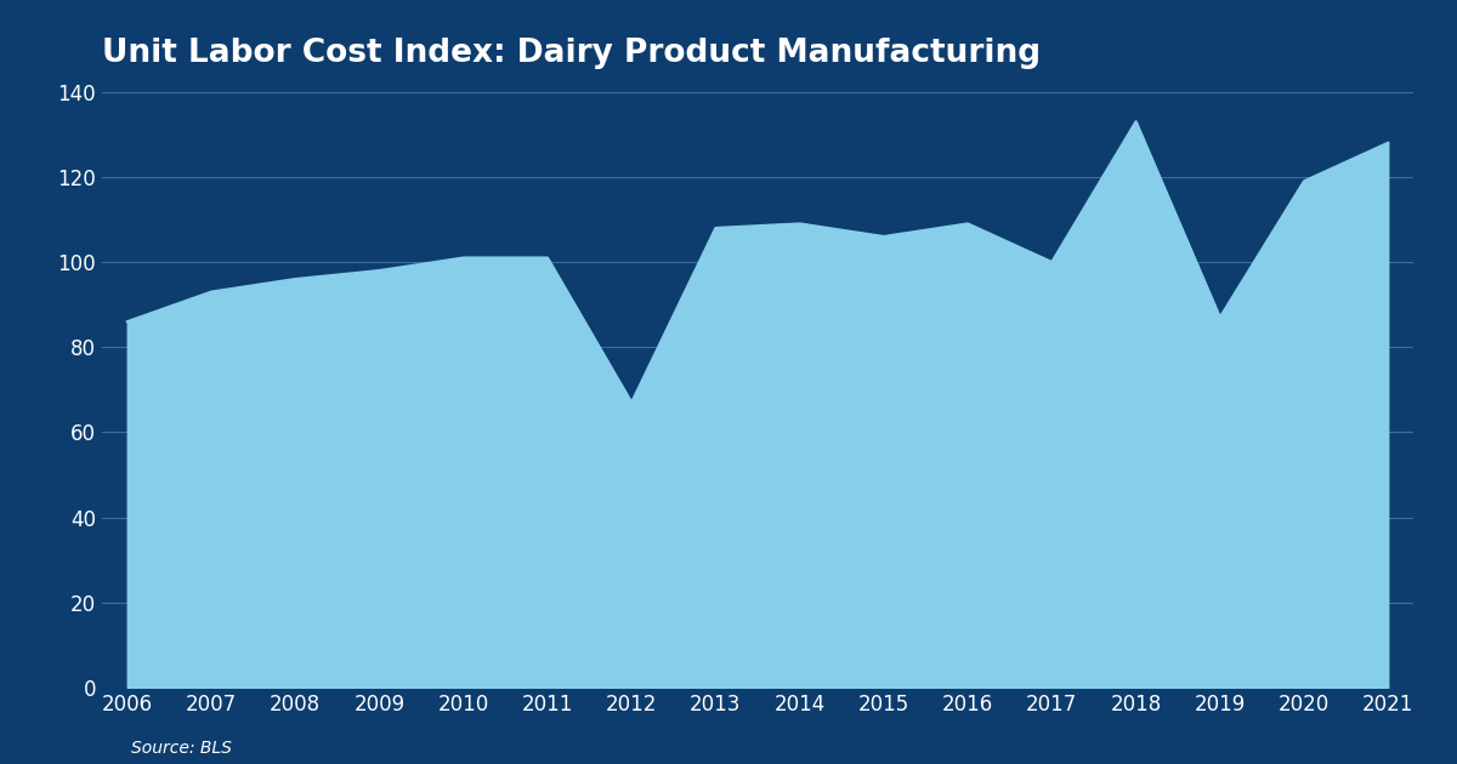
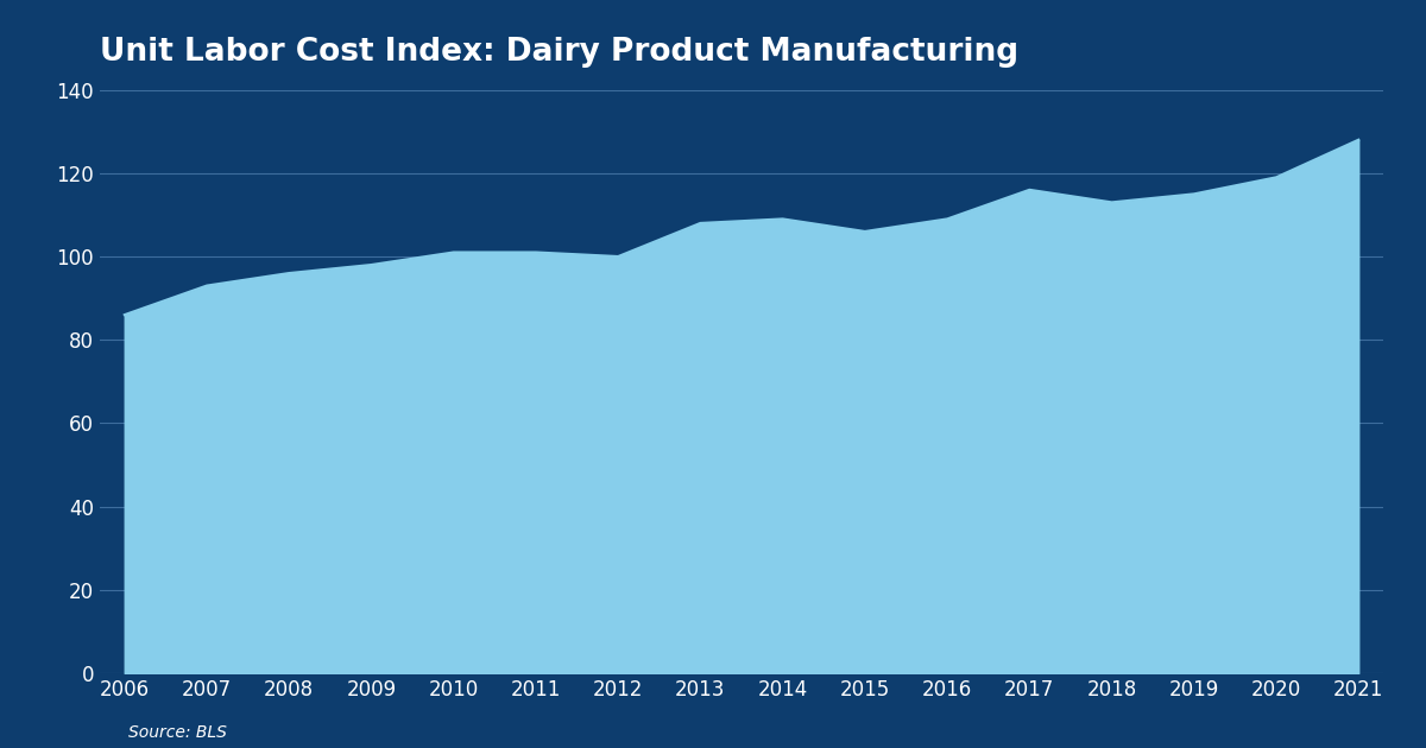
2012: 67 -> 100
2017: 100 -> 116
2018: 133 -> 113
2019: 87 -> 115
